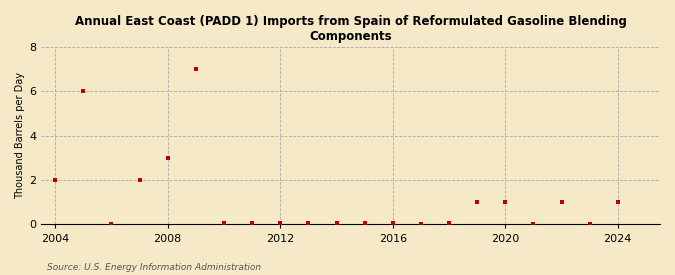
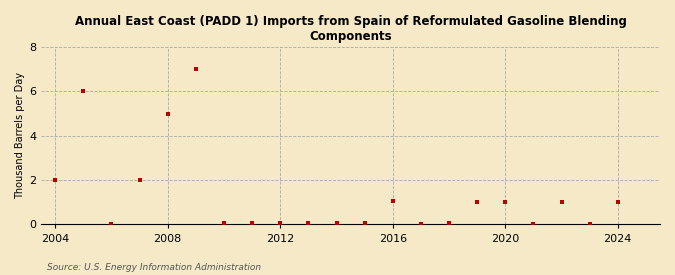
2008: 3.00 -> 5.00
2016: 0.05 -> 1.05
